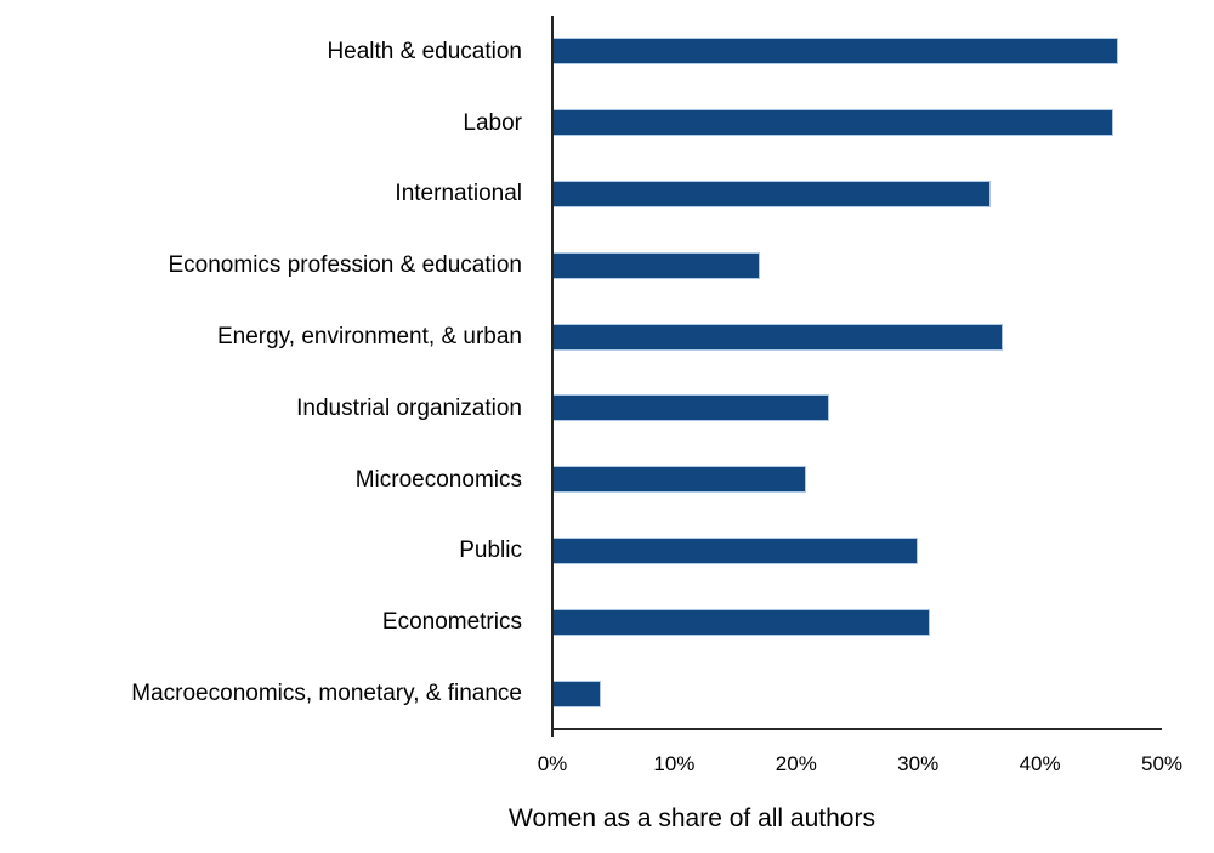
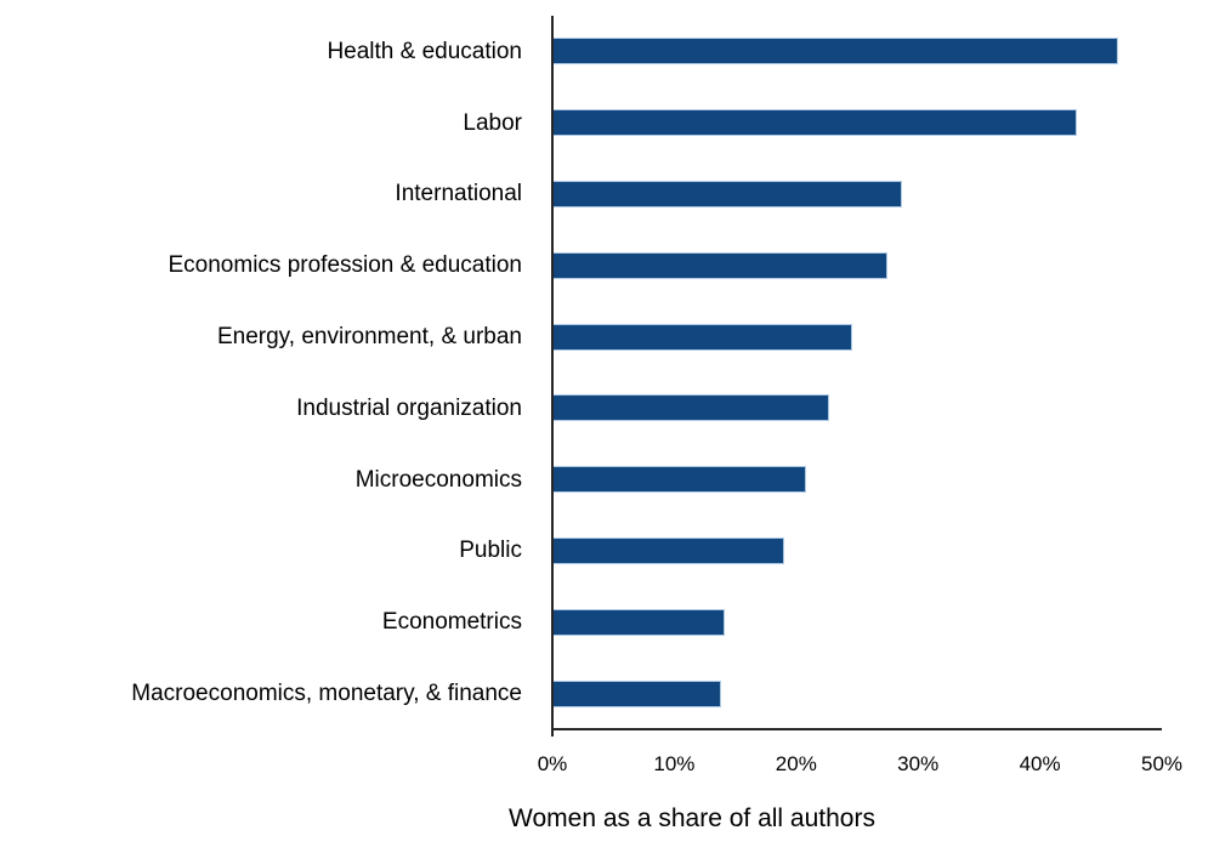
Labor: 46% -> 43%
International: 36% -> 29%
Economics profession & education: 17% -> 28%
Energy, environment, & urban: 37% -> 25%
Public: 30% -> 19%
Econometrics: 31% -> 14%
Macroeconomics, monetary, & finance: 4% -> 14%
